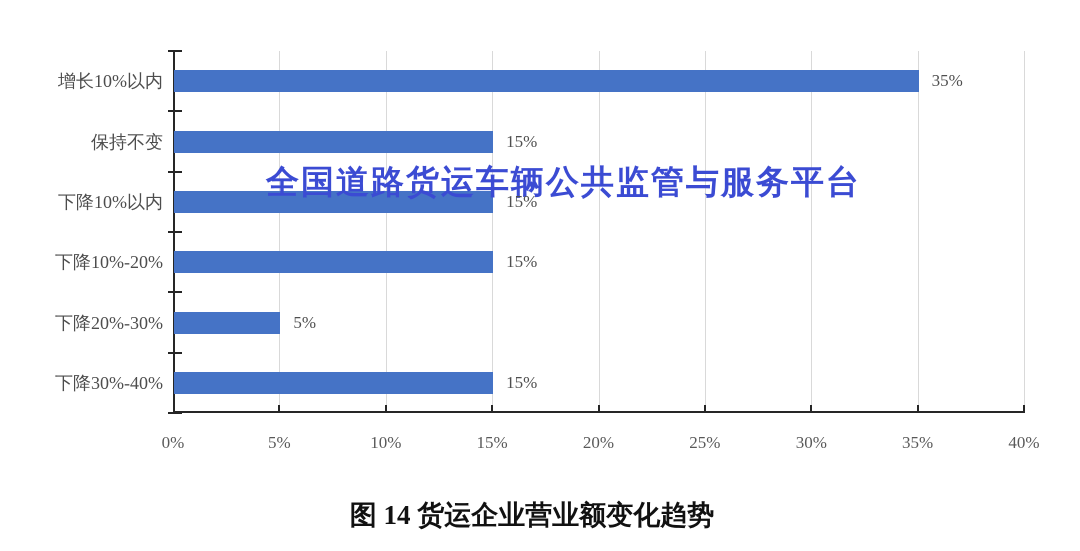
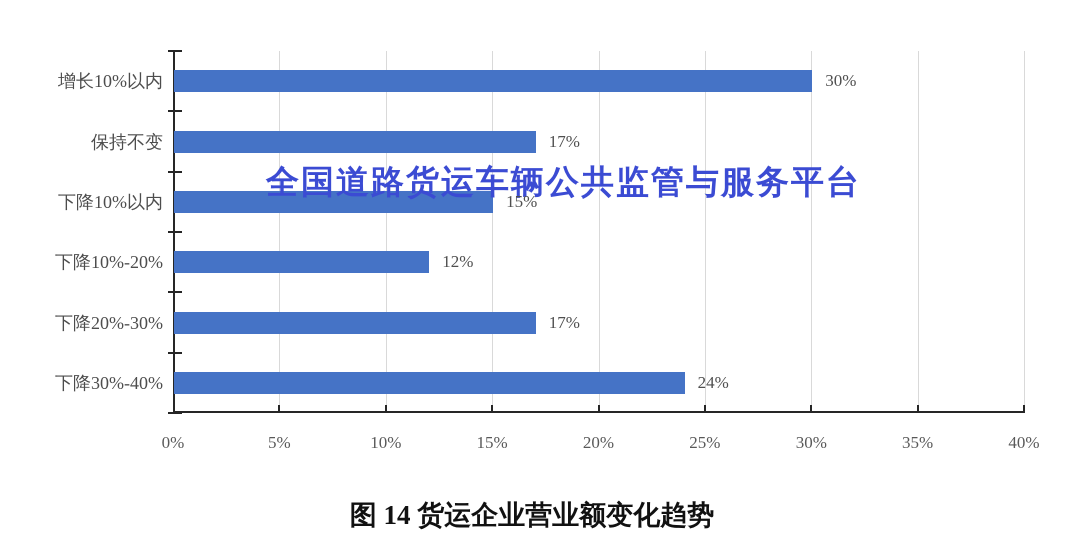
增长10%以内: 35% -> 30%
保持不变: 15% -> 17%
下降10%-20%: 15% -> 12%
下降20%-30%: 5% -> 17%
下降30%-40%: 15% -> 24%
